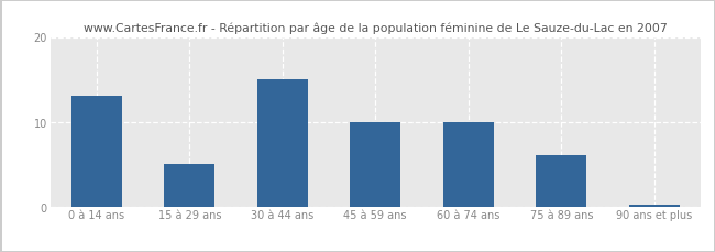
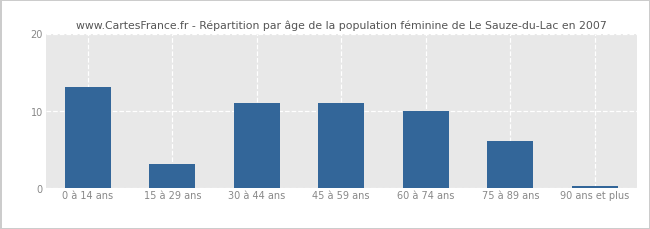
15 à 29 ans: 5.0 -> 3.0
30 à 44 ans: 15.0 -> 11.0
45 à 59 ans: 10.0 -> 11.0
